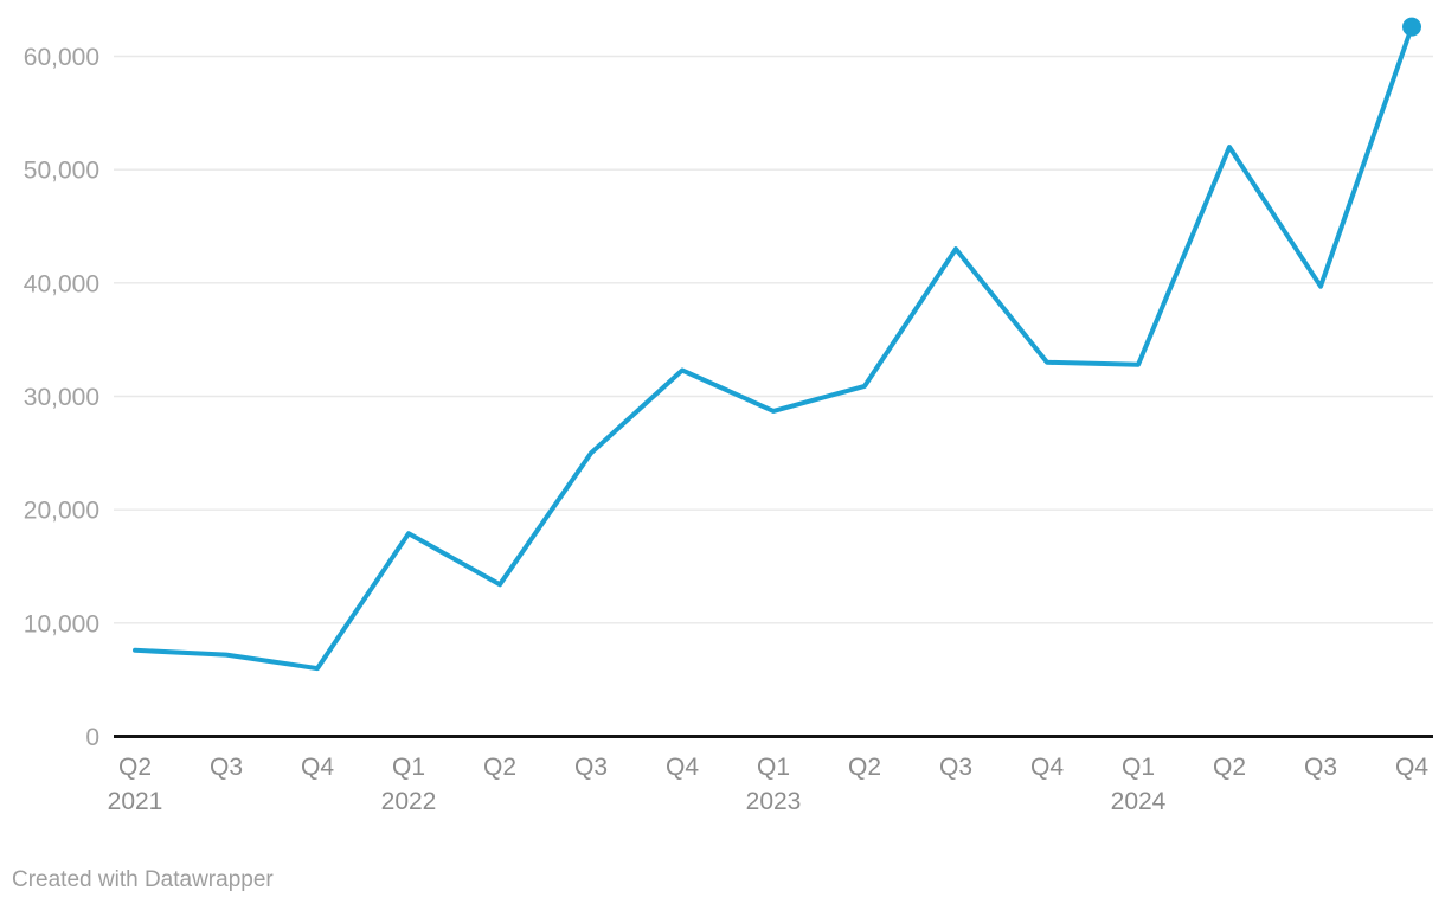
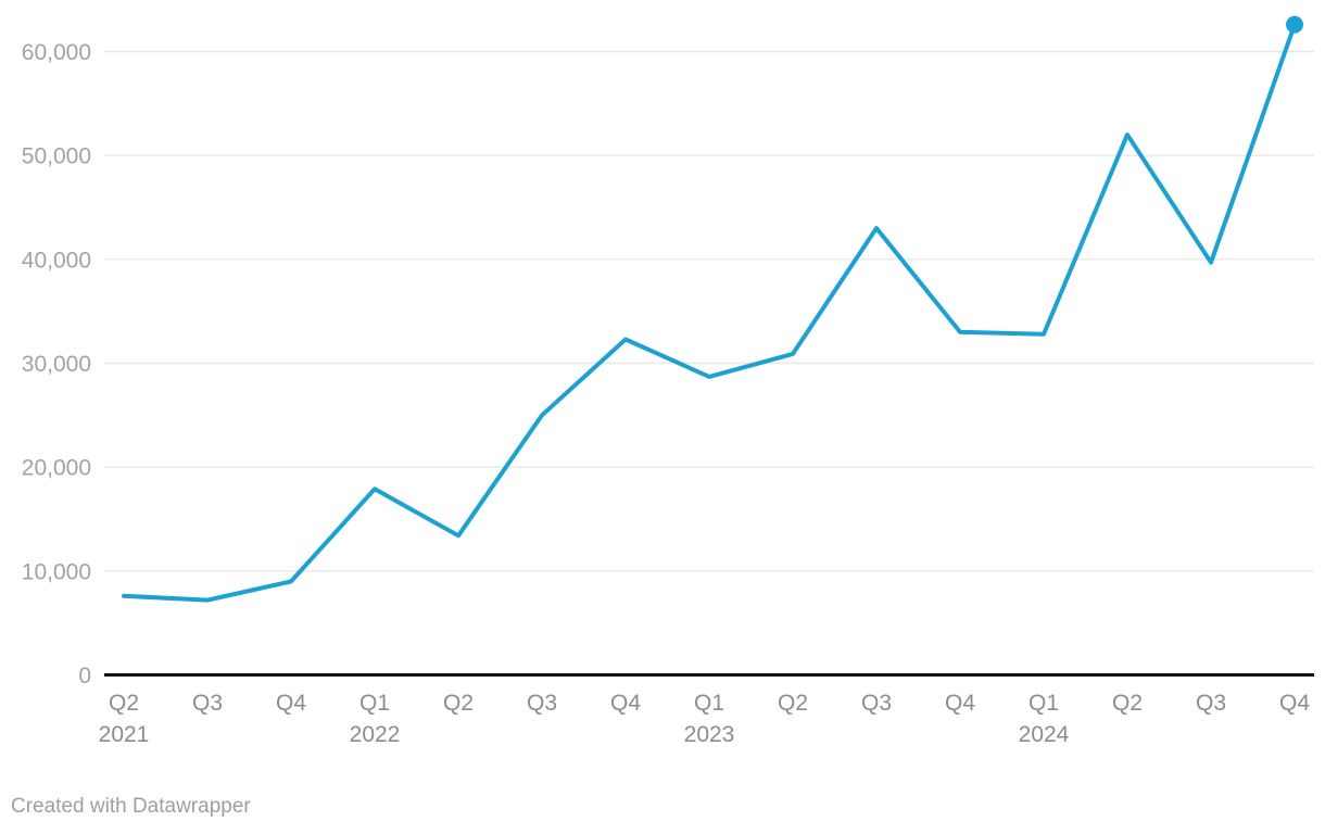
Q4 2021: 6000 -> 9000
